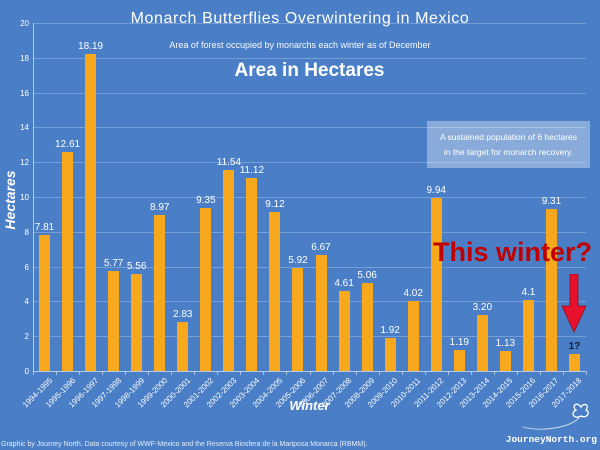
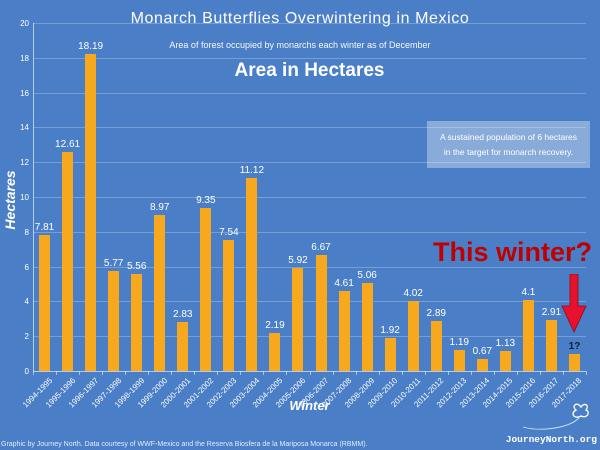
2002-2003: 11.54 -> 7.54
2004-2005: 9.12 -> 2.19
2011-2012: 9.94 -> 2.89
2013-2014: 3.20 -> 0.67
2016-2017: 9.31 -> 2.91
